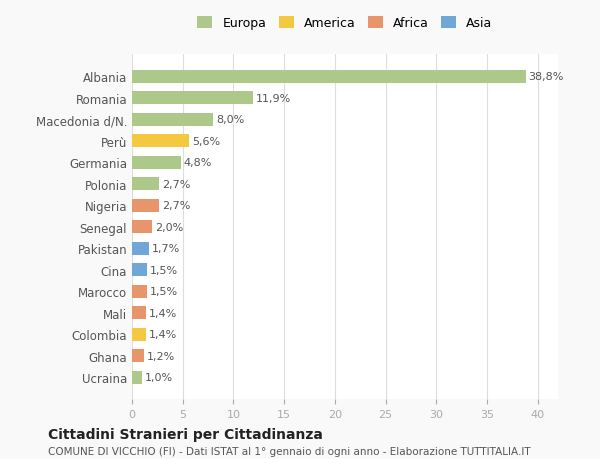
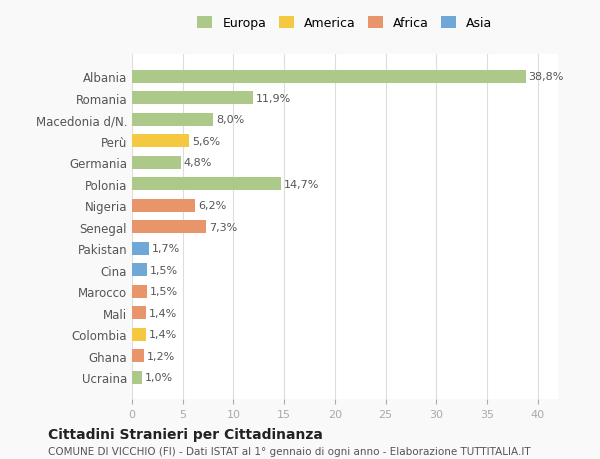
Polonia: 2,7% -> 14,7%
Nigeria: 2,7% -> 6,2%
Senegal: 2,0% -> 7,3%
